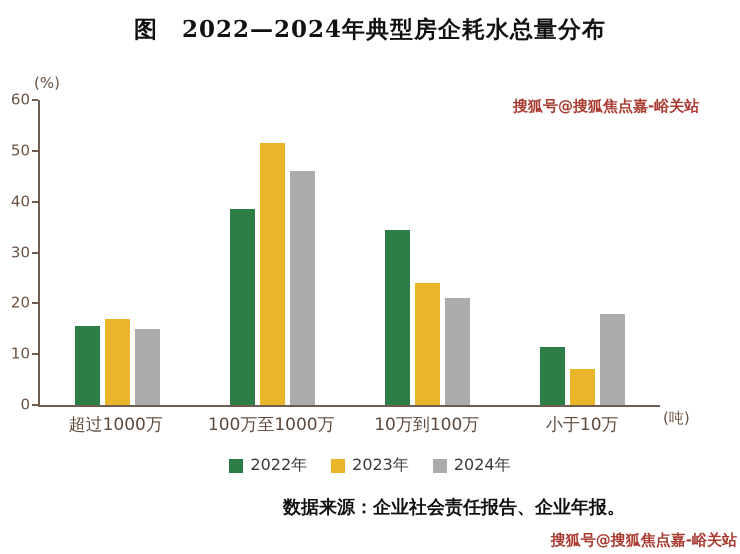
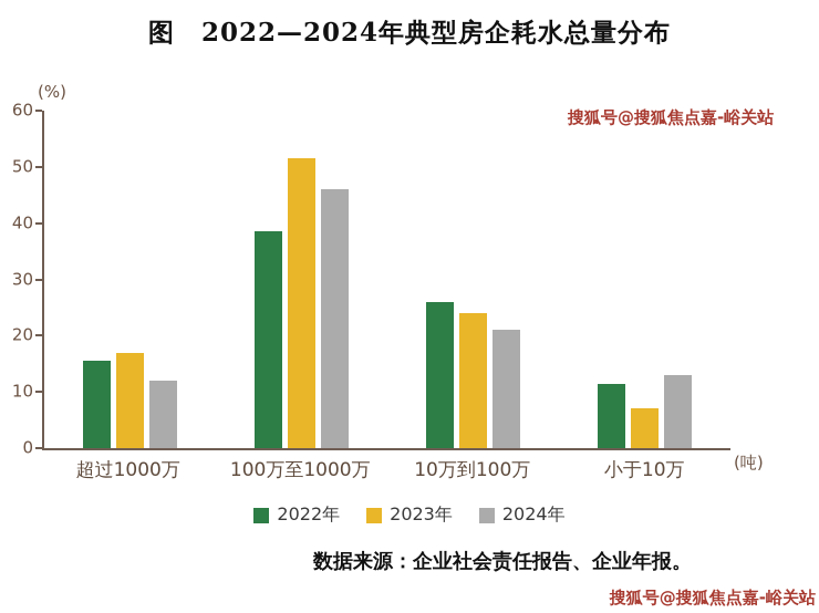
2024年/超过1000万: 15 -> 12
2022年/10万到100万: 34 -> 26
2024年/小于10万: 18 -> 13
